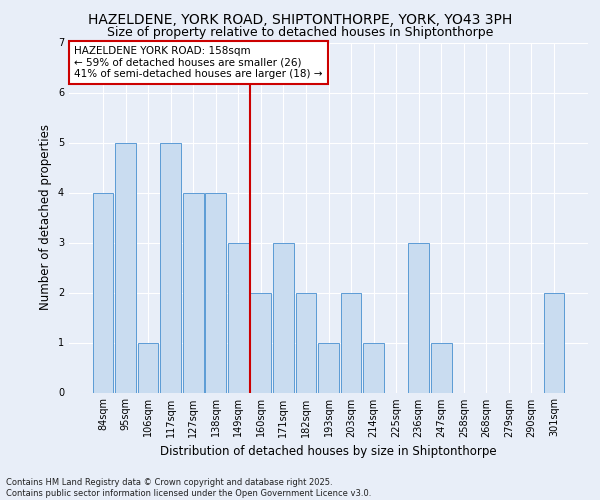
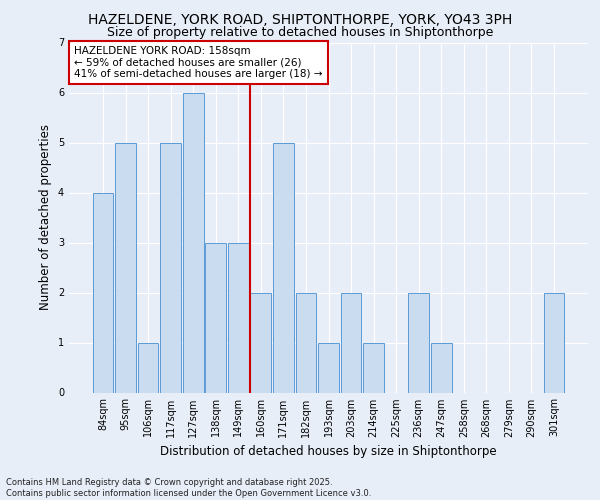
127sqm: 4 -> 6
138sqm: 4 -> 3
171sqm: 3 -> 5
236sqm: 3 -> 2
